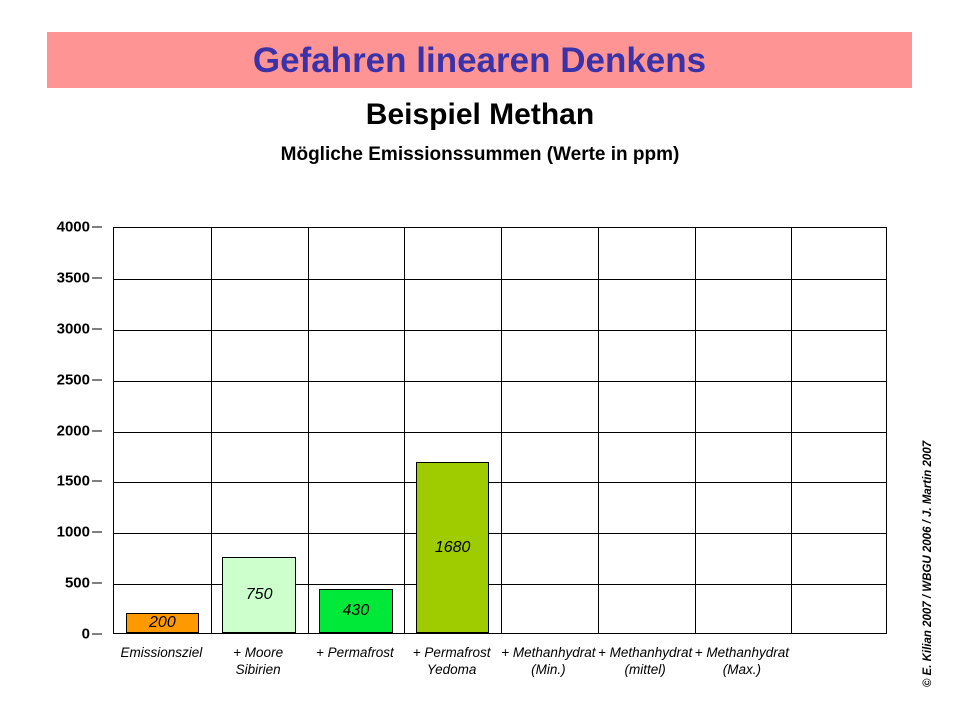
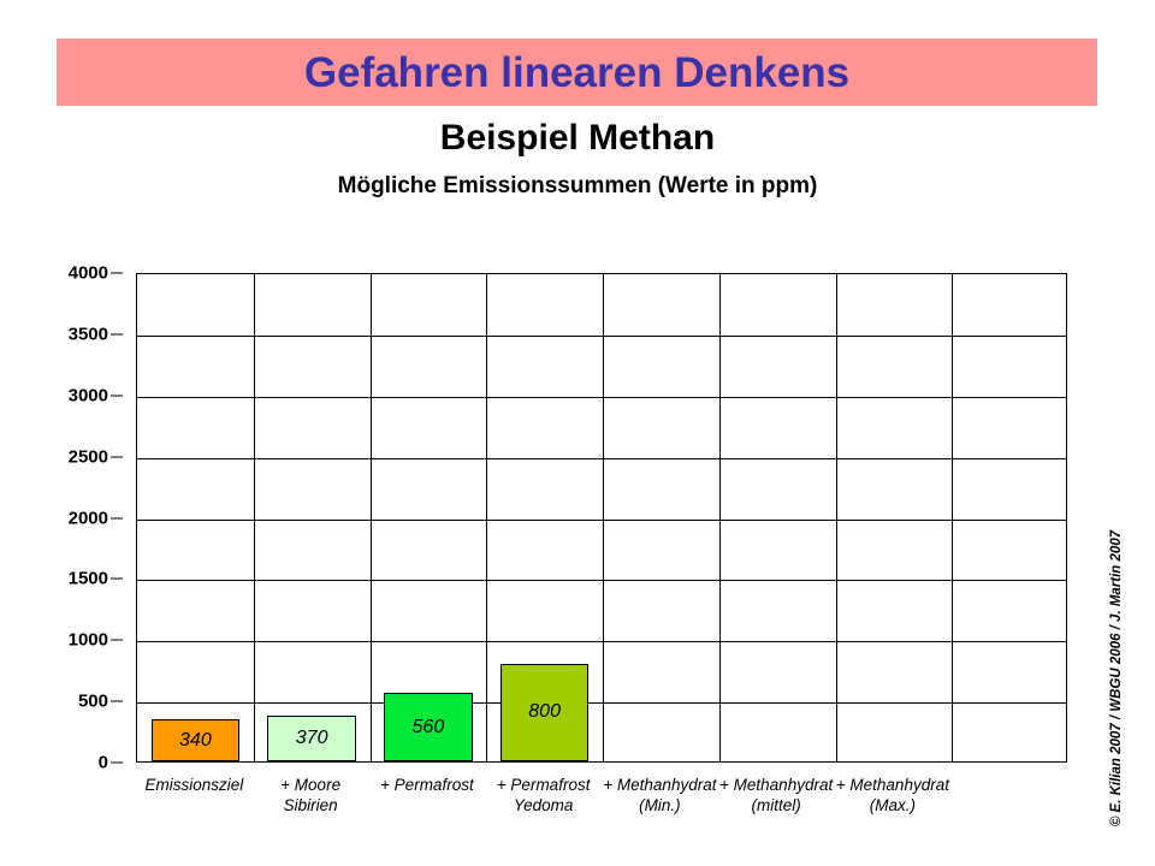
Emissionsziel: 200 -> 340
+ Moore Sibirien: 750 -> 370
+ Permafrost: 430 -> 560
+ Permafrost Yedoma: 1680 -> 800
